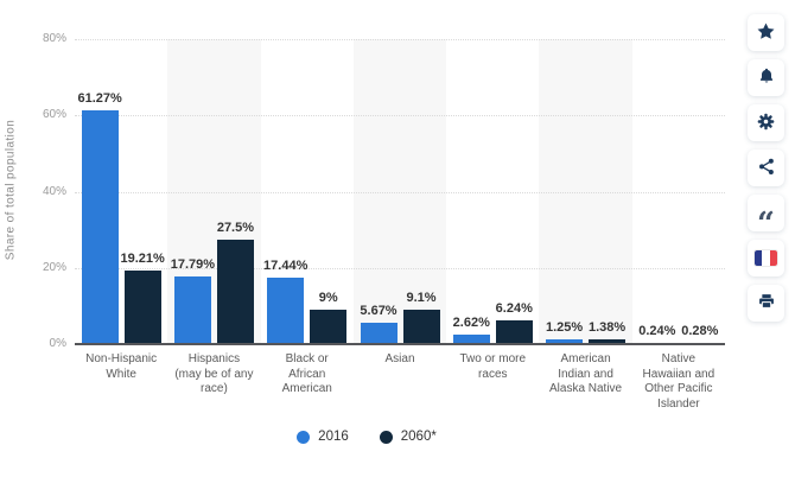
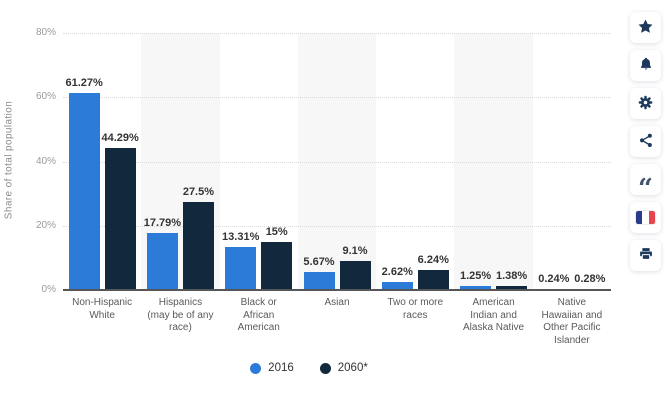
2060*/Non-Hispanic White: 19.21% -> 44.29%
2016/Black or African American: 17.44% -> 13.31%
2060*/Black or African American: 9% -> 15%
